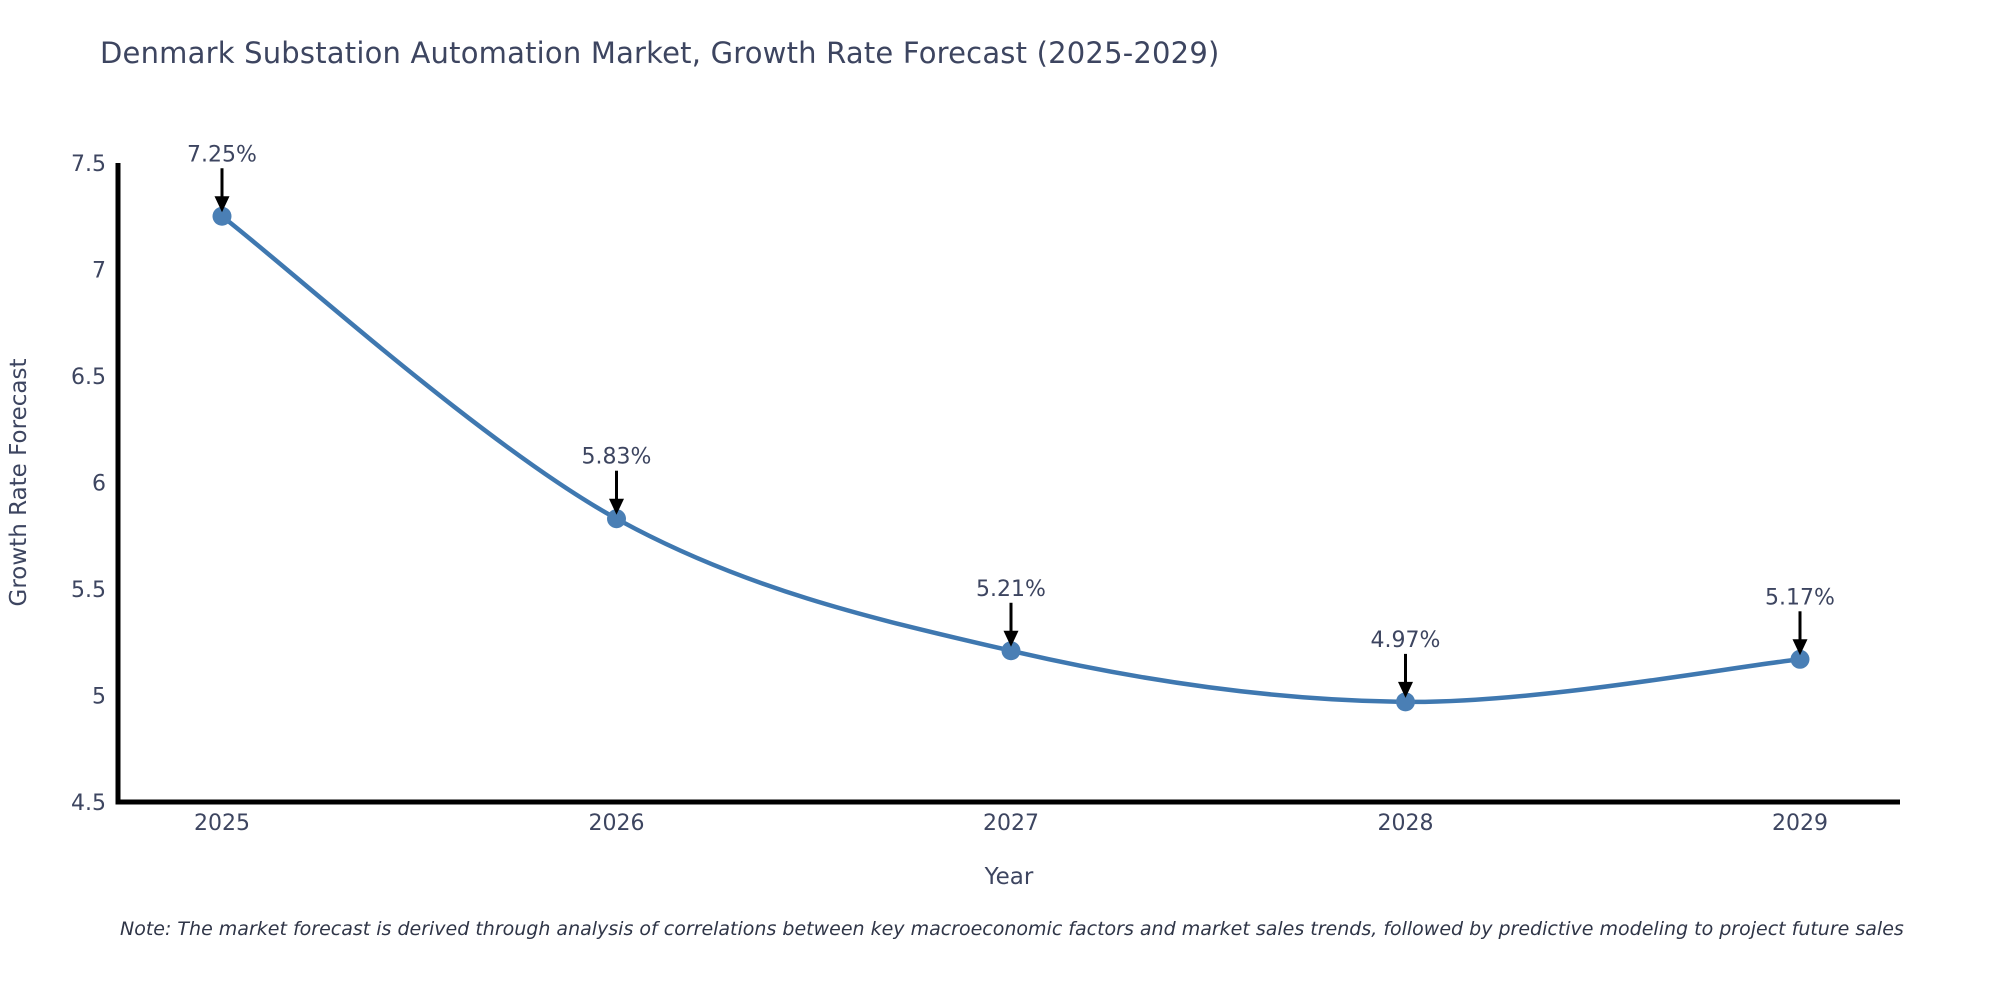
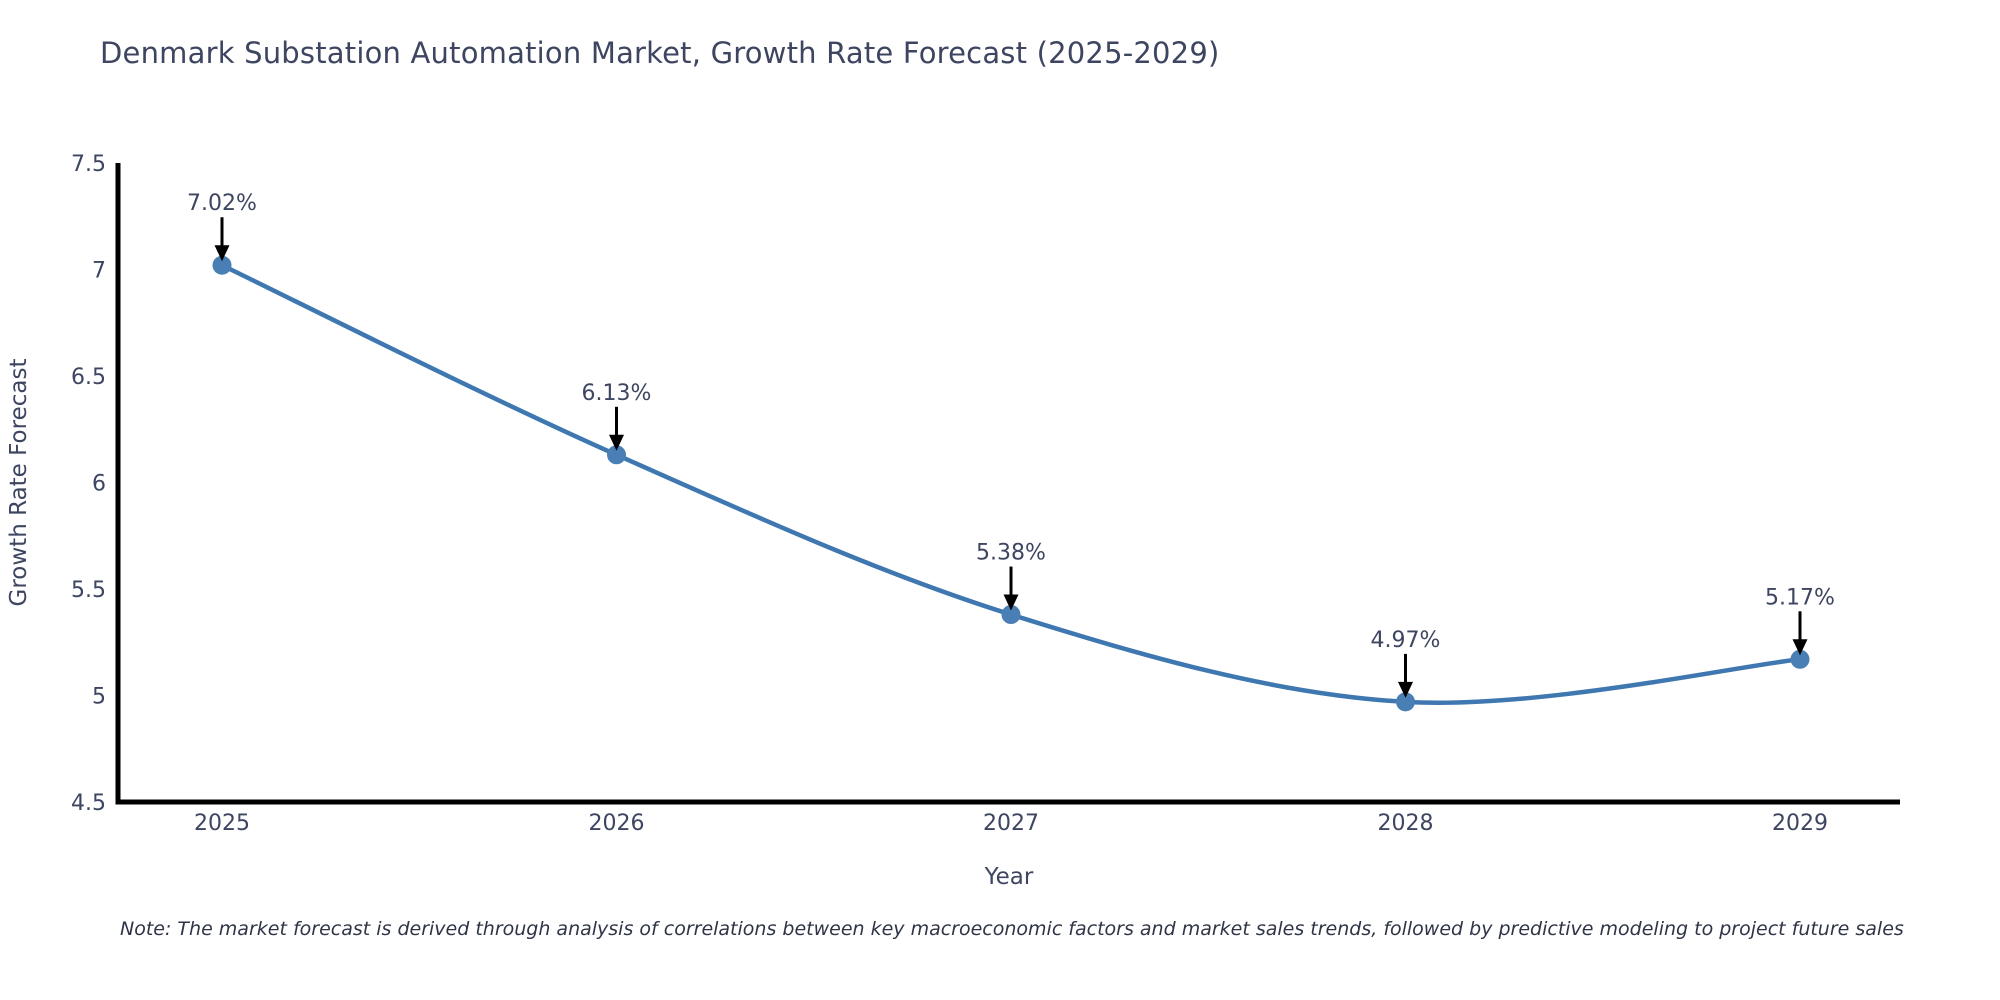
2025: 7.25% -> 7.02%
2026: 5.83% -> 6.13%
2027: 5.21% -> 5.38%
